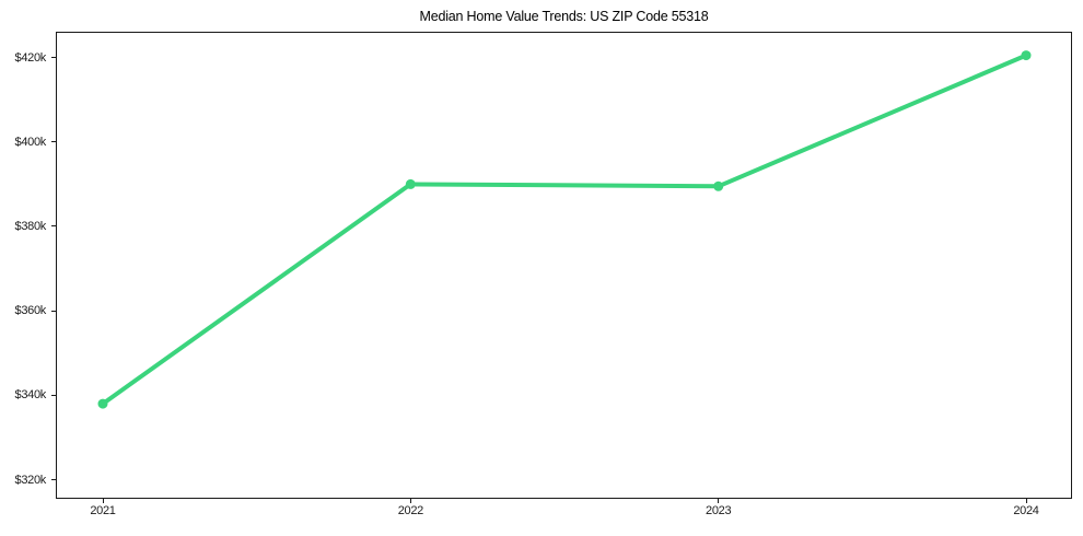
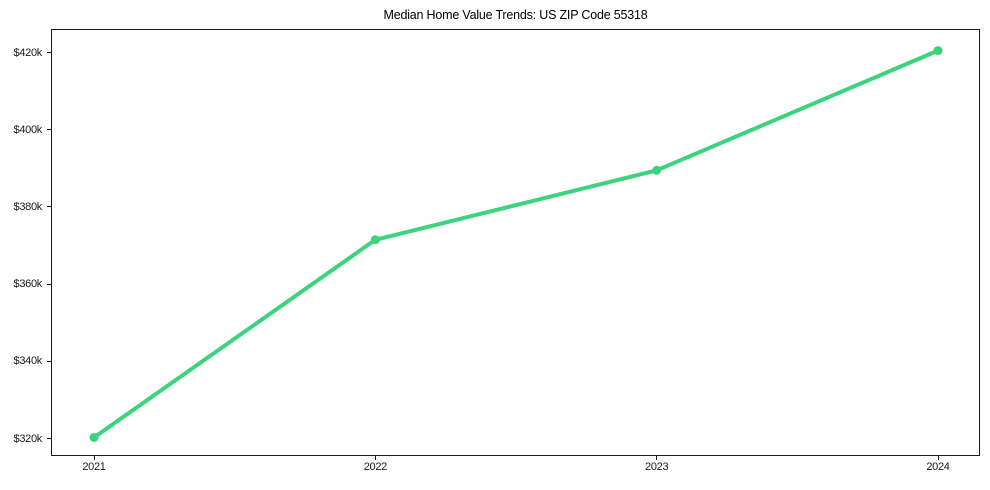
2021: $338k -> $320k
2022: $390k -> $372k
